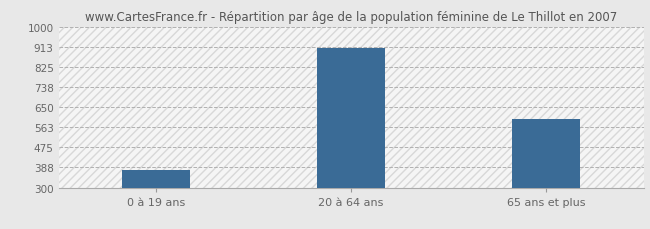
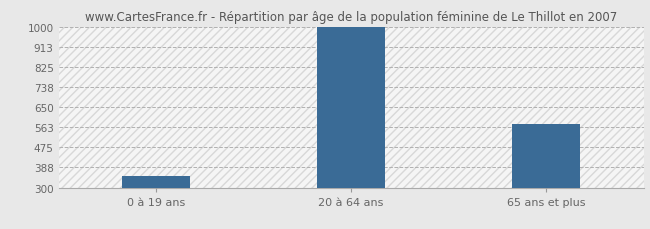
0 à 19 ans: 375 -> 351
20 à 64 ans: 905 -> 1000
65 ans et plus: 600 -> 576
